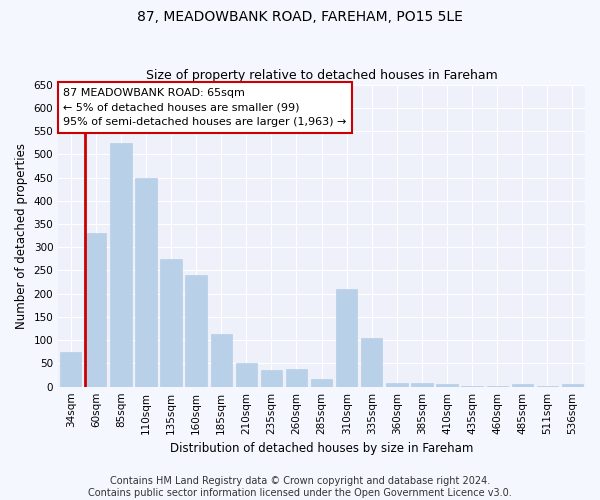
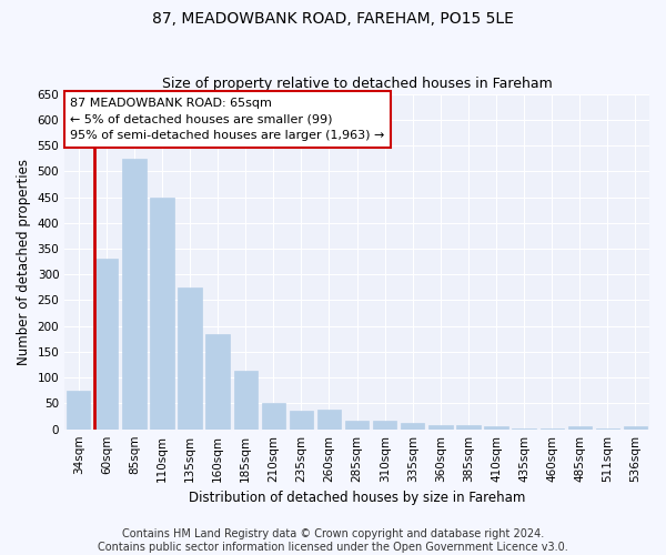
160sqm: 240 -> 185
310sqm: 210 -> 17
335sqm: 105 -> 13
